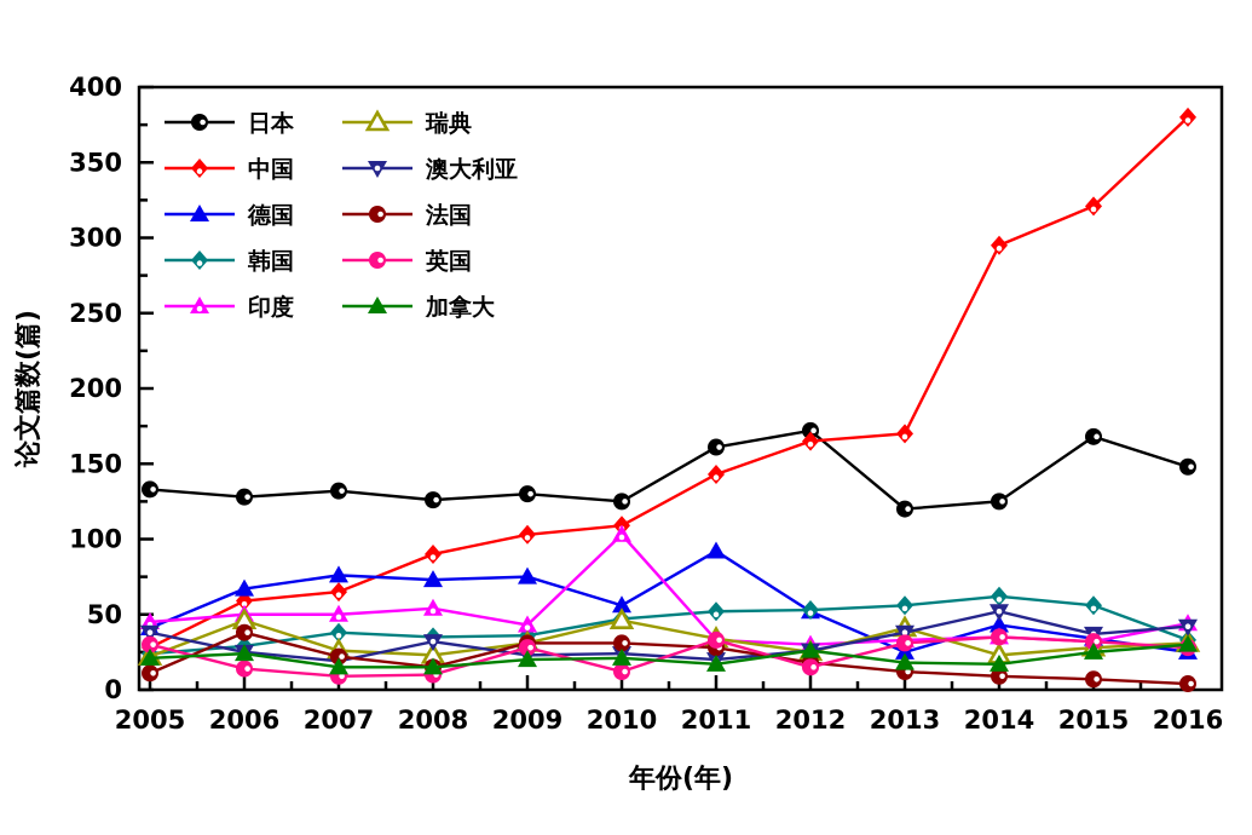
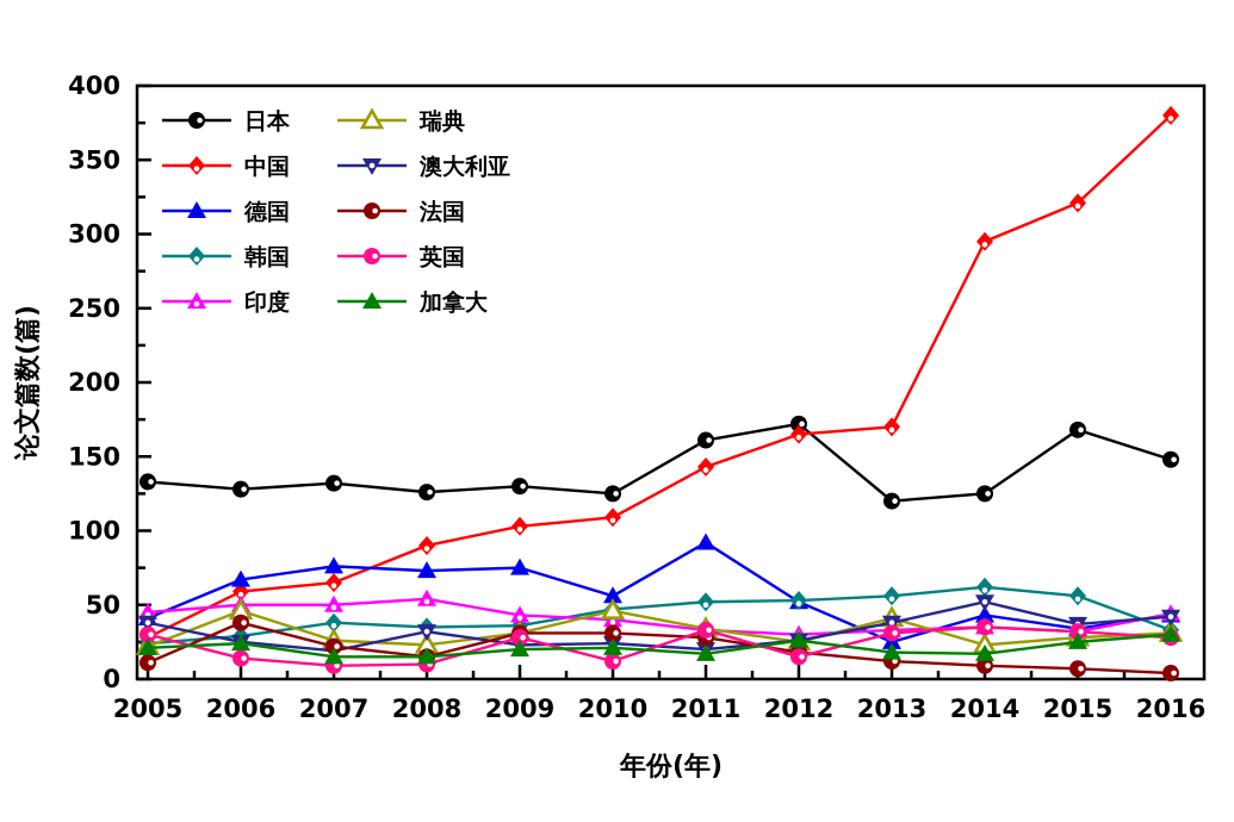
印度/2010: 103 -> 40
德国/2016: 25 -> 43
